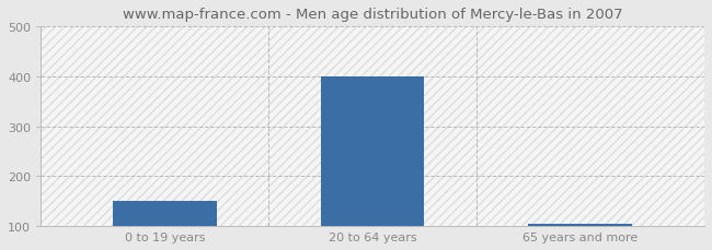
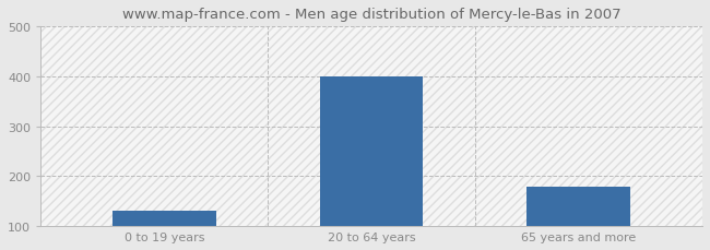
0 to 19 years: 150 -> 130
65 years and more: 105 -> 180
